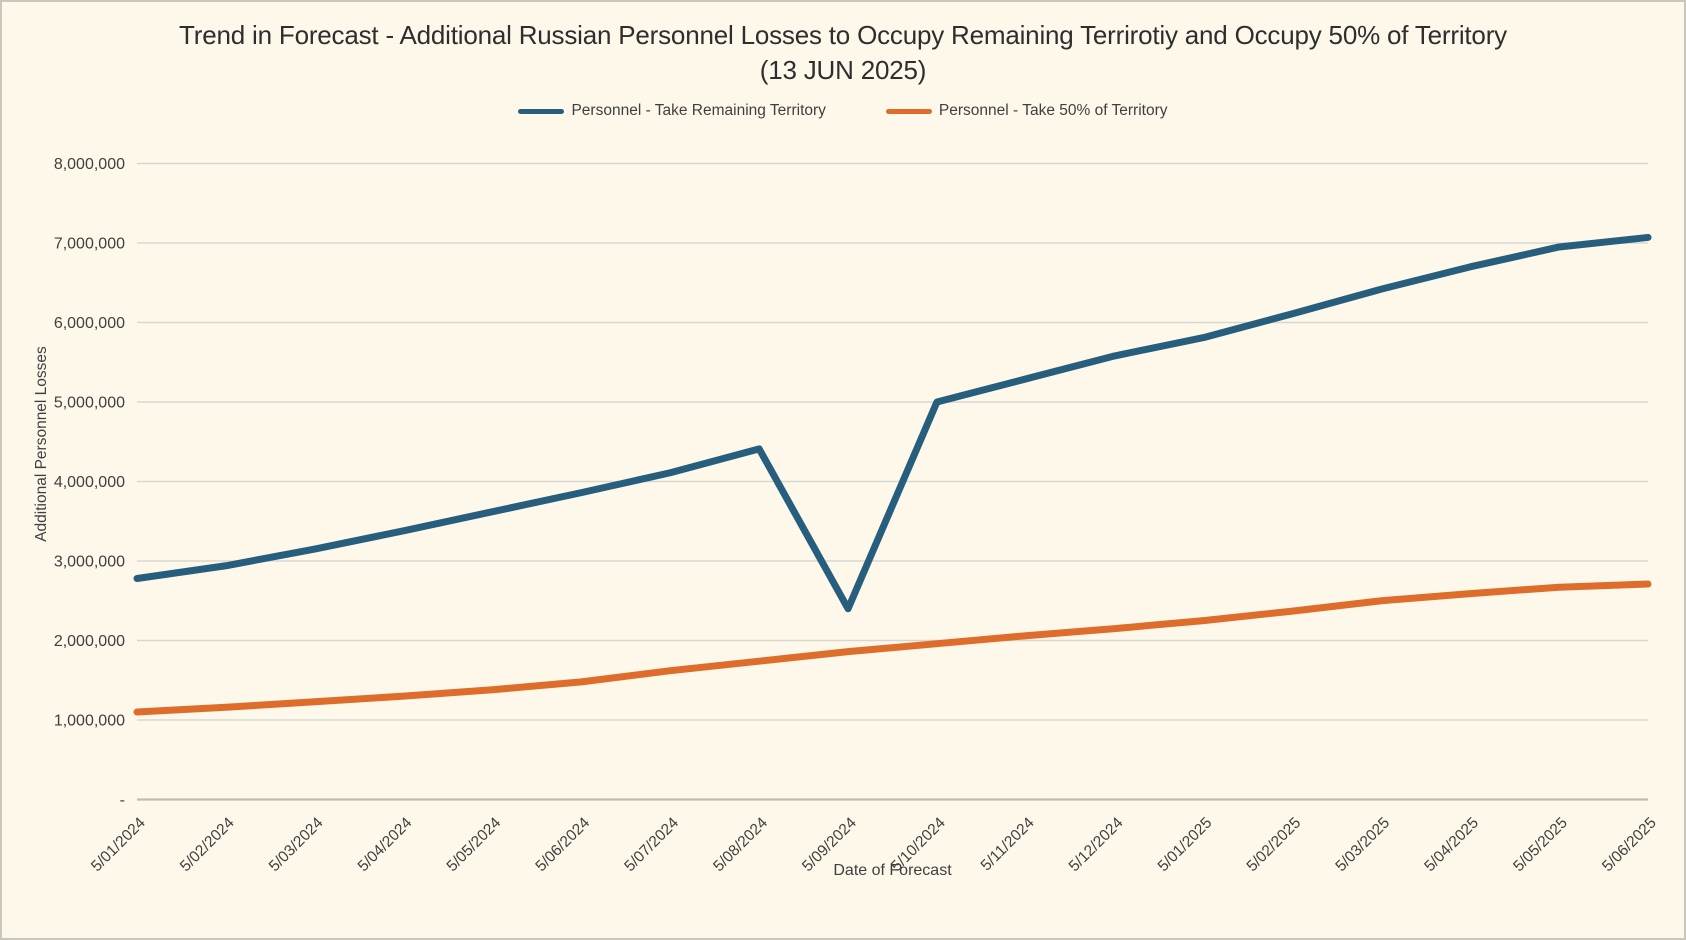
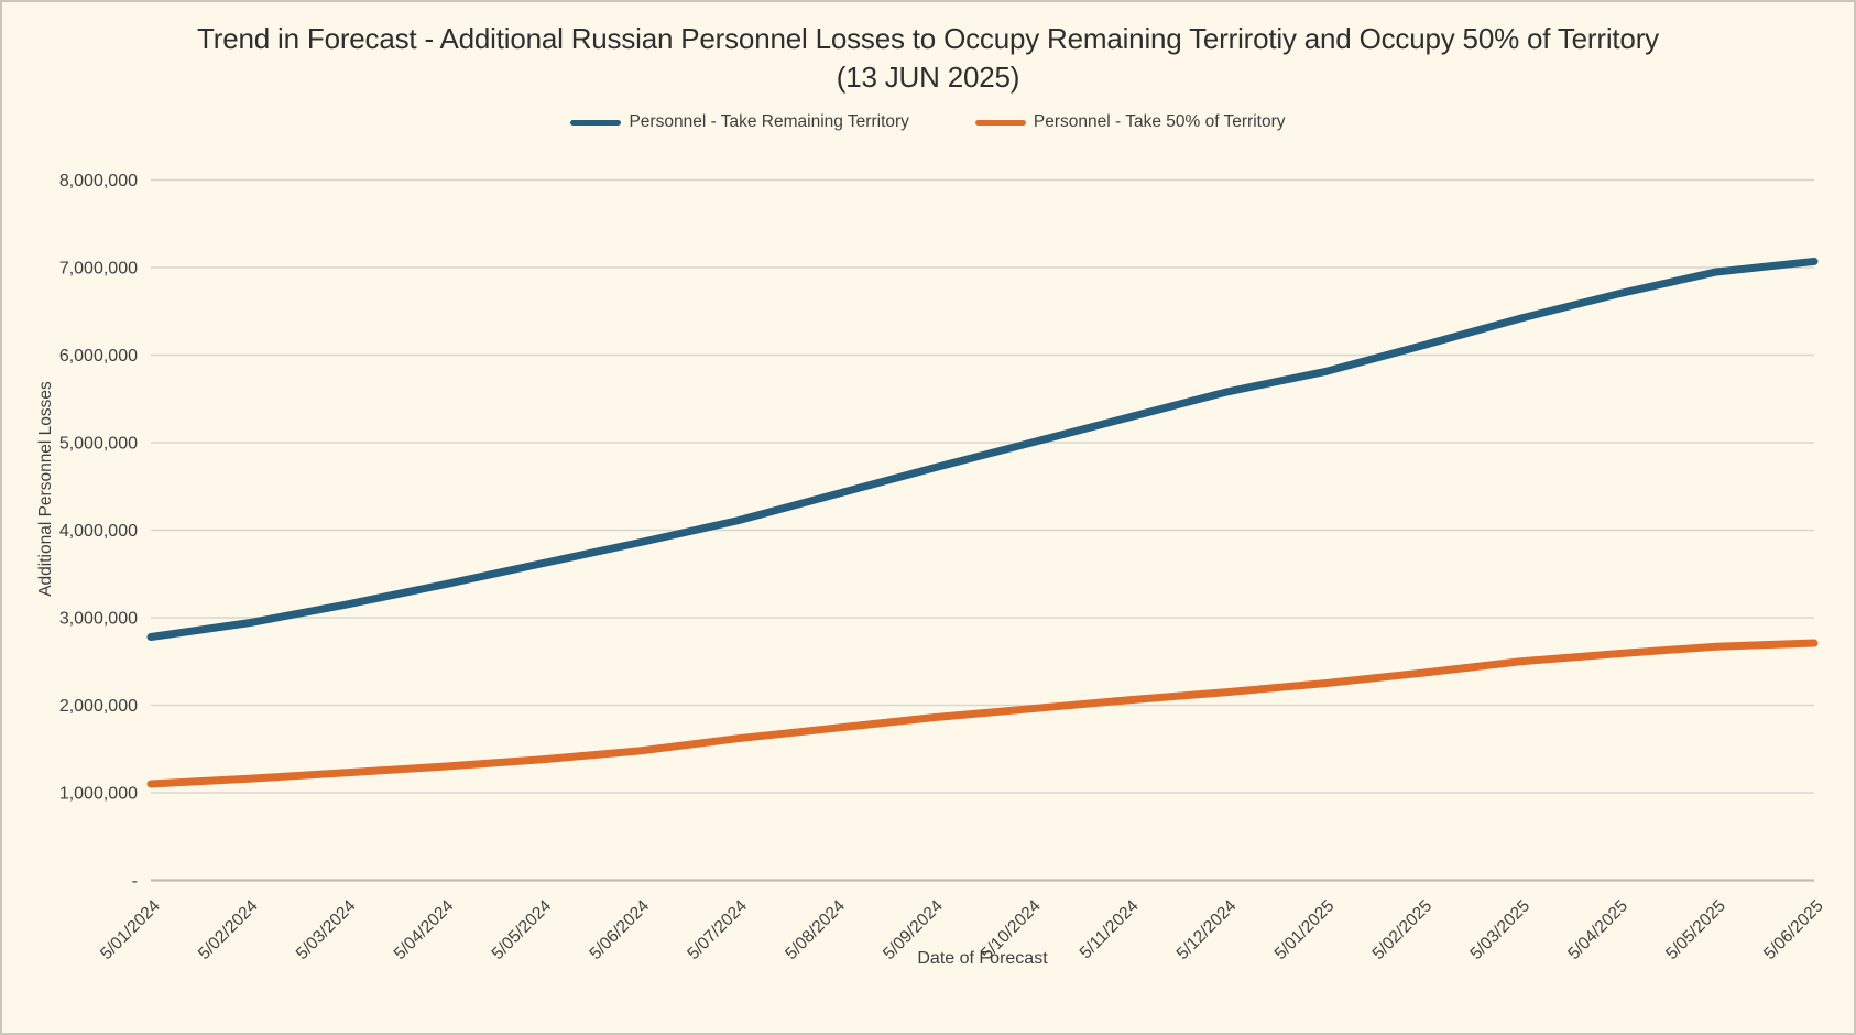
Personnel - Take Remaining Territory/5/09/2024: 2400000 -> 4700000
